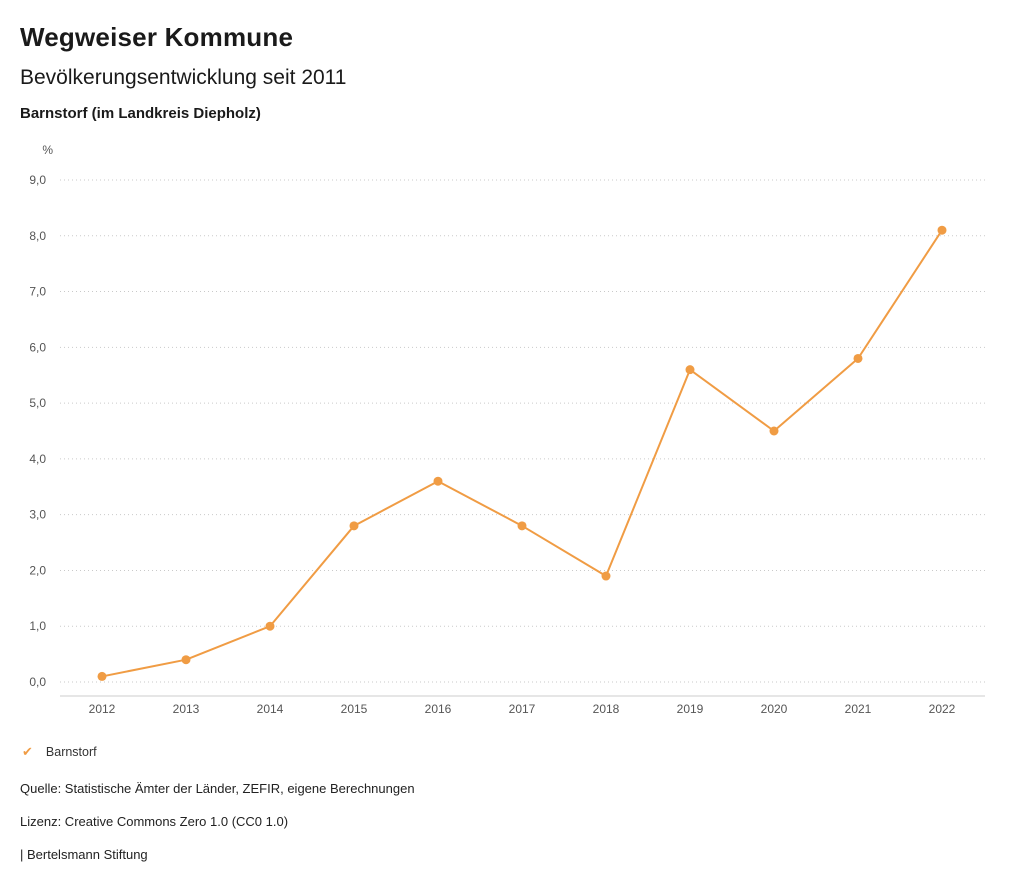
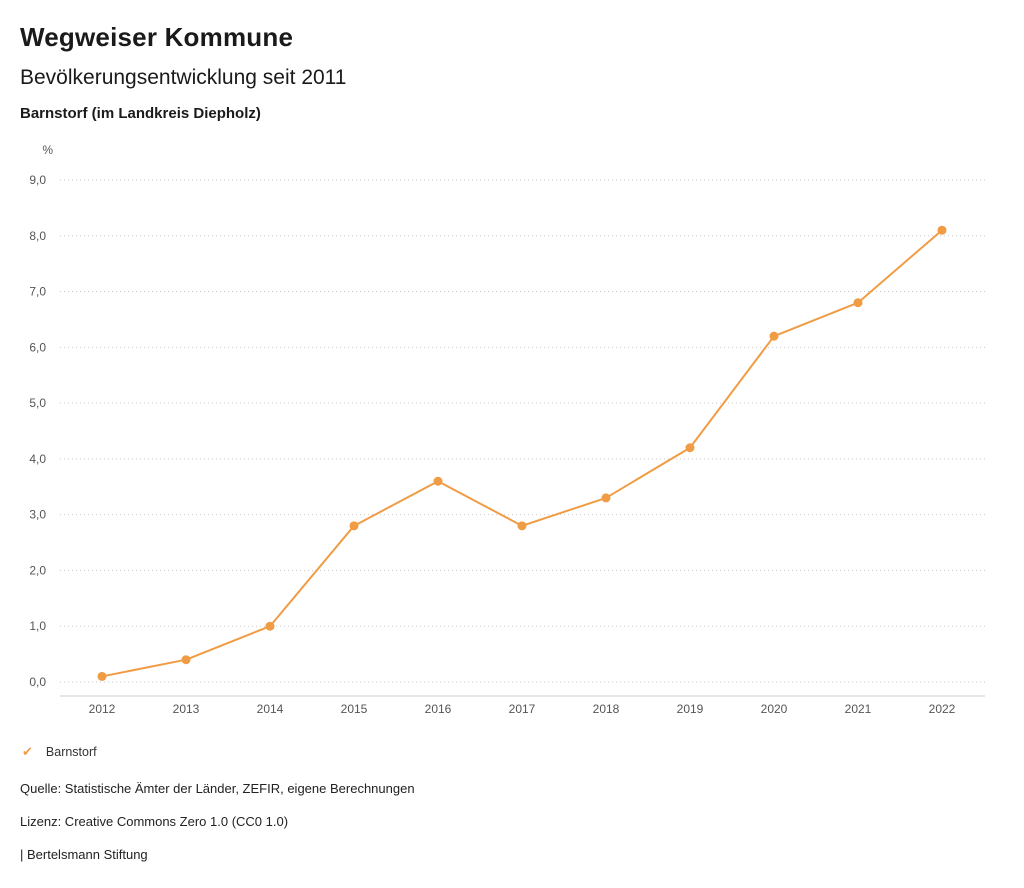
2018: 1,9 -> 3,3
2019: 5,6 -> 4,2
2020: 4,5 -> 6,2
2021: 5,8 -> 6,8
